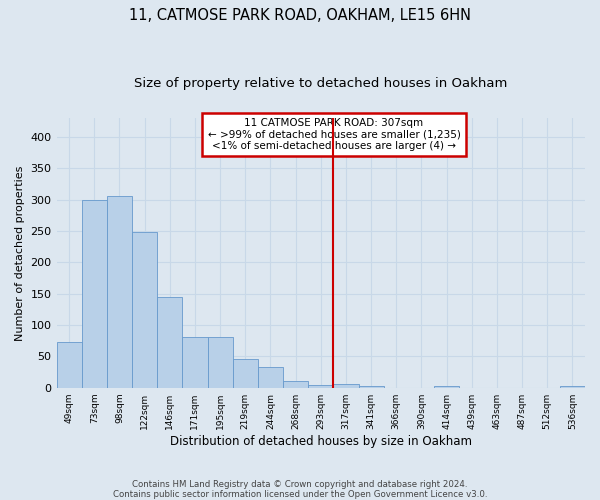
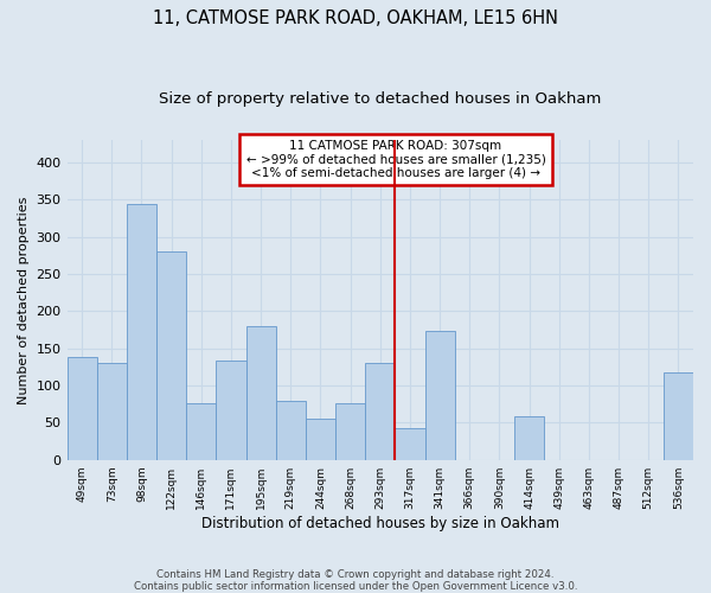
49sqm: 73 -> 138
73sqm: 300 -> 130
98sqm: 305 -> 344
122sqm: 249 -> 280
146sqm: 144 -> 76
171sqm: 81 -> 134
195sqm: 81 -> 180
219sqm: 45 -> 80
244sqm: 33 -> 56
268sqm: 10 -> 76
293sqm: 5 -> 130
317sqm: 6 -> 42
341sqm: 3 -> 174
414sqm: 3 -> 58
536sqm: 2 -> 118
